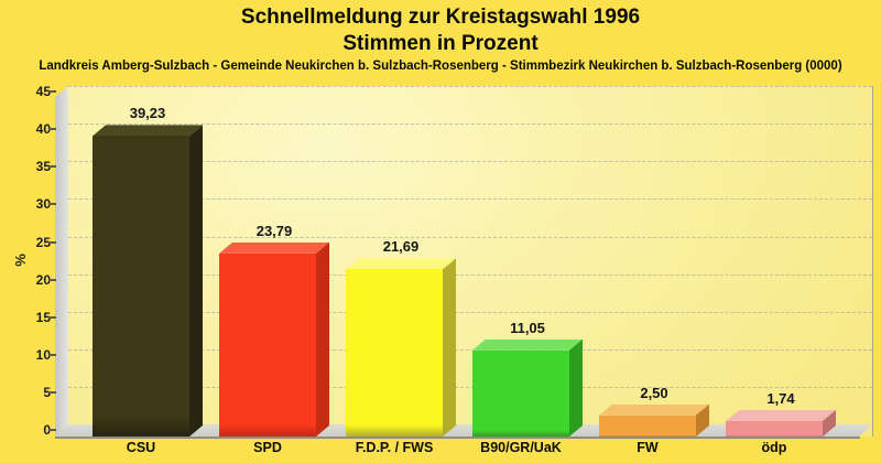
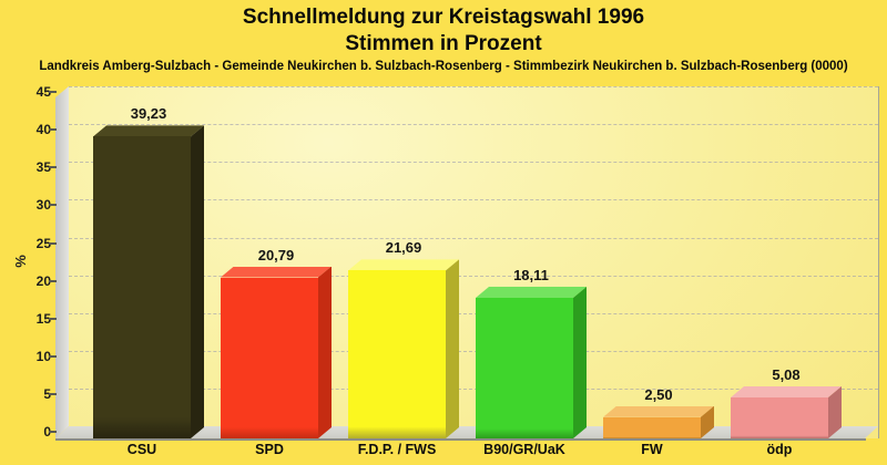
SPD: 23,79 -> 20,79
B90/GR/UaK: 11,05 -> 18,11
ödp: 1,74 -> 5,08
